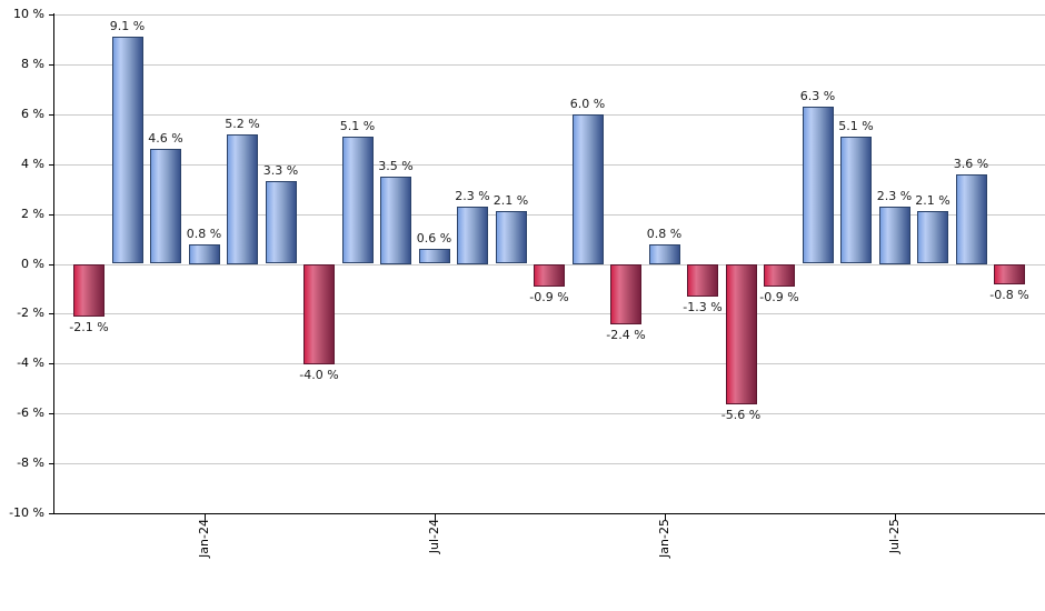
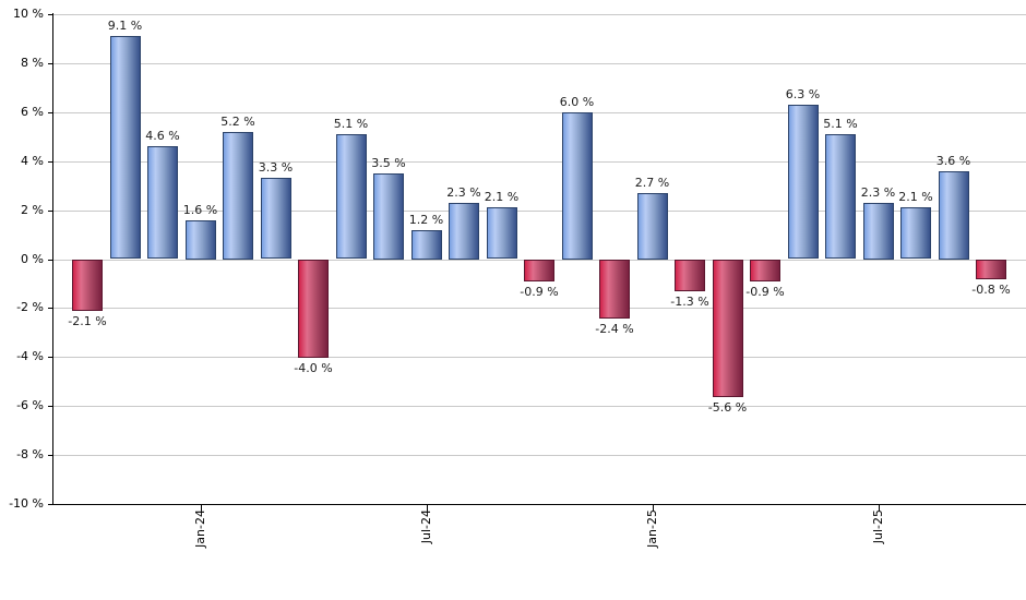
Jan-24: 0.8 -> 1.6
Jul-24: 0.6 -> 1.2
Jan-25: 0.8 -> 2.7
